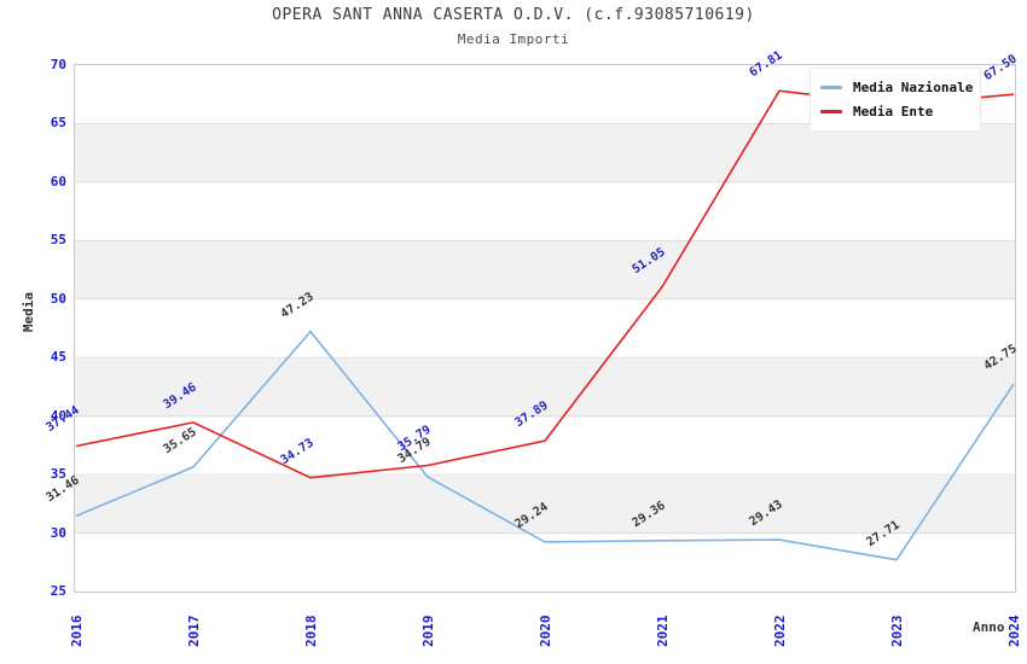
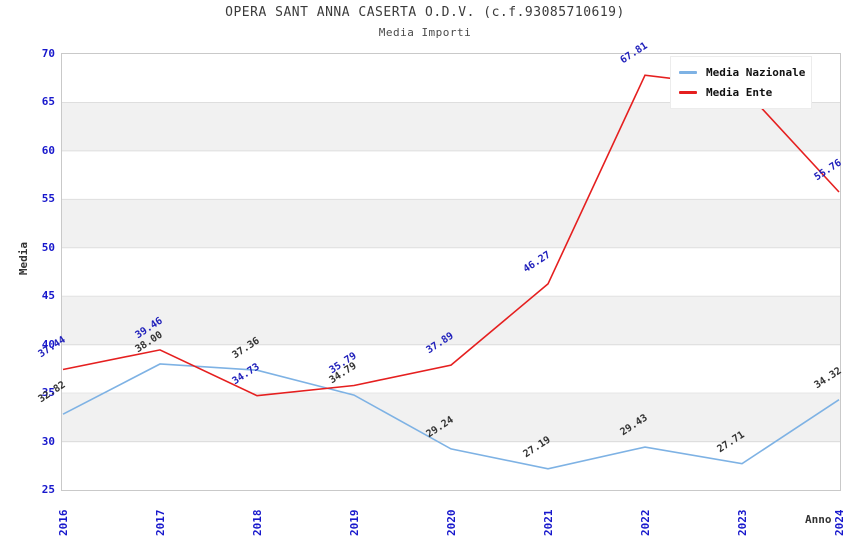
Media Nazionale/2016: 31.46 -> 32.82
Media Nazionale/2017: 35.65 -> 38.00
Media Nazionale/2018: 47.23 -> 37.36
Media Nazionale/2021: 29.36 -> 27.19
Media Ente/2021: 51.05 -> 46.27
Media Nazionale/2024: 42.75 -> 34.32
Media Ente/2024: 67.50 -> 55.76
